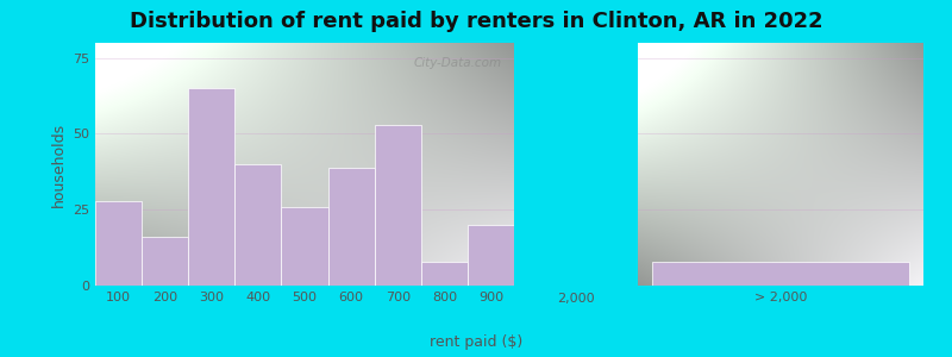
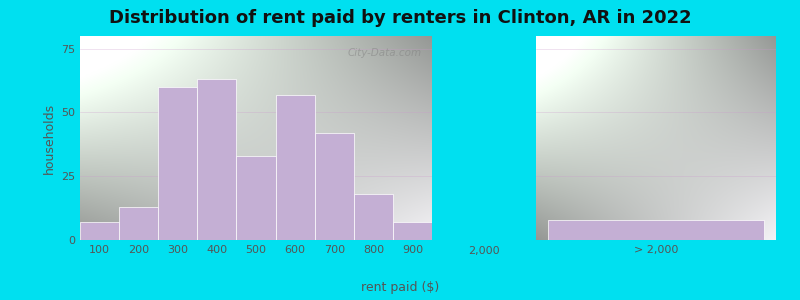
100: 28 -> 7
200: 16 -> 13
300: 65 -> 60
400: 40 -> 63
500: 26 -> 33
600: 39 -> 57
700: 53 -> 42
800: 8 -> 18
900: 20 -> 7
